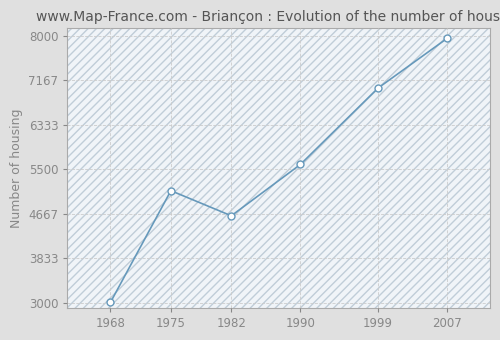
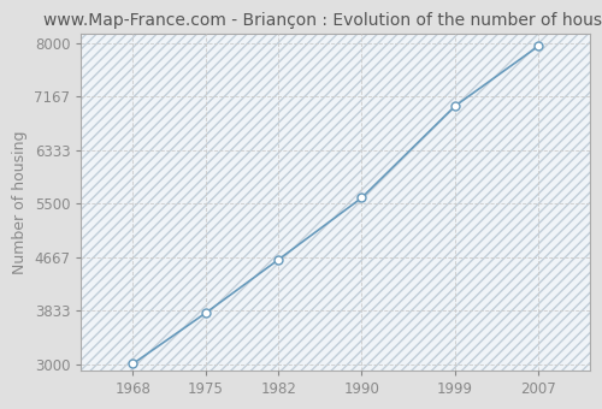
1975: 5100 -> 3800
